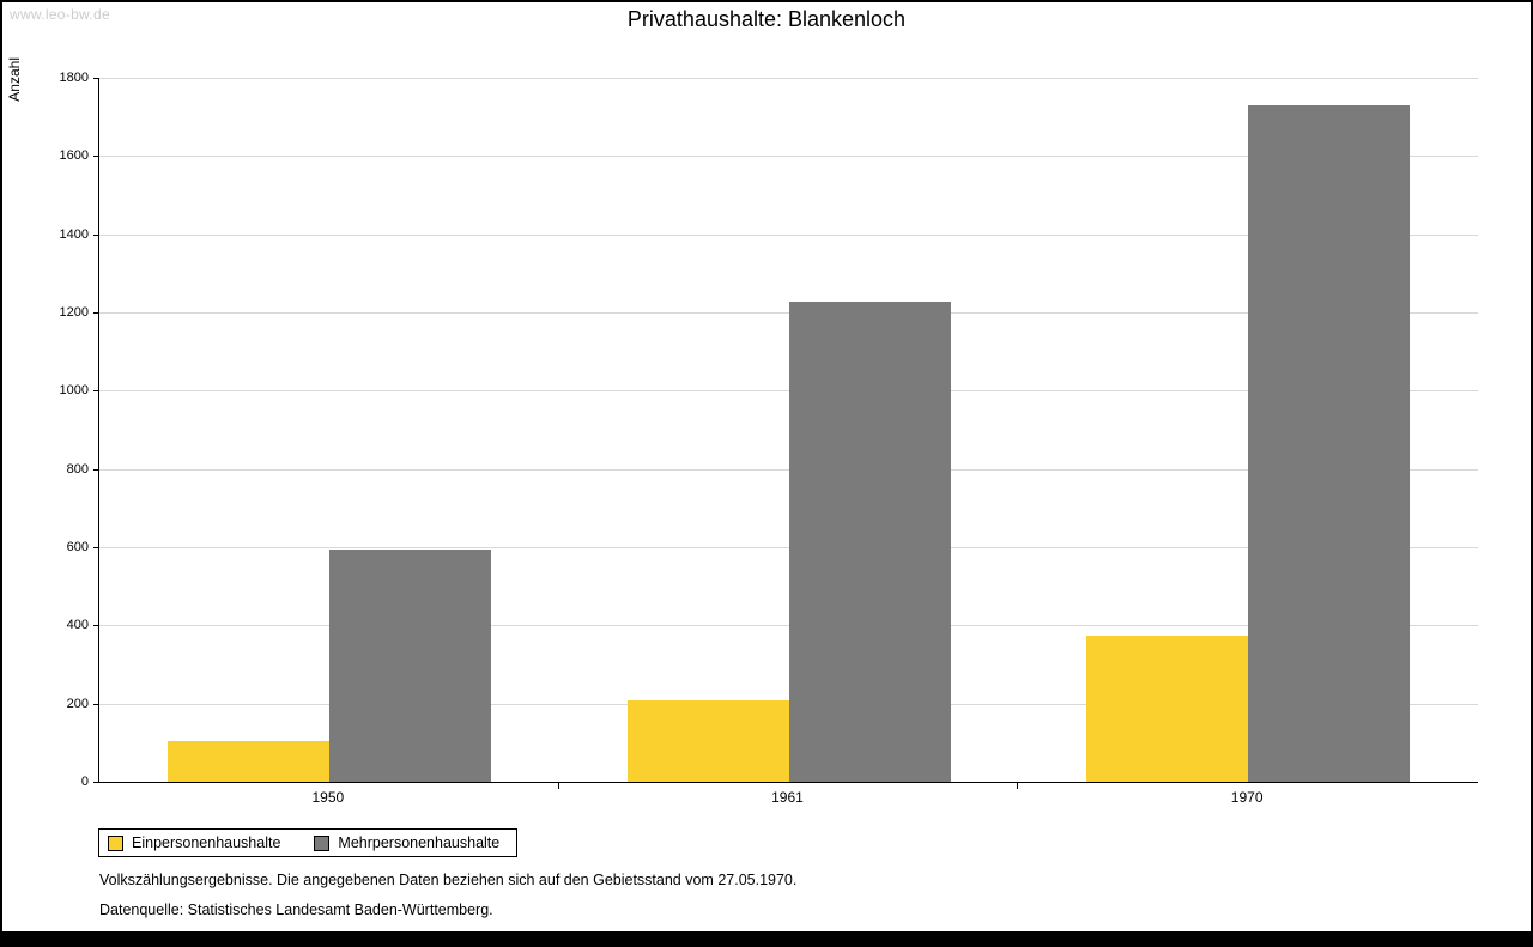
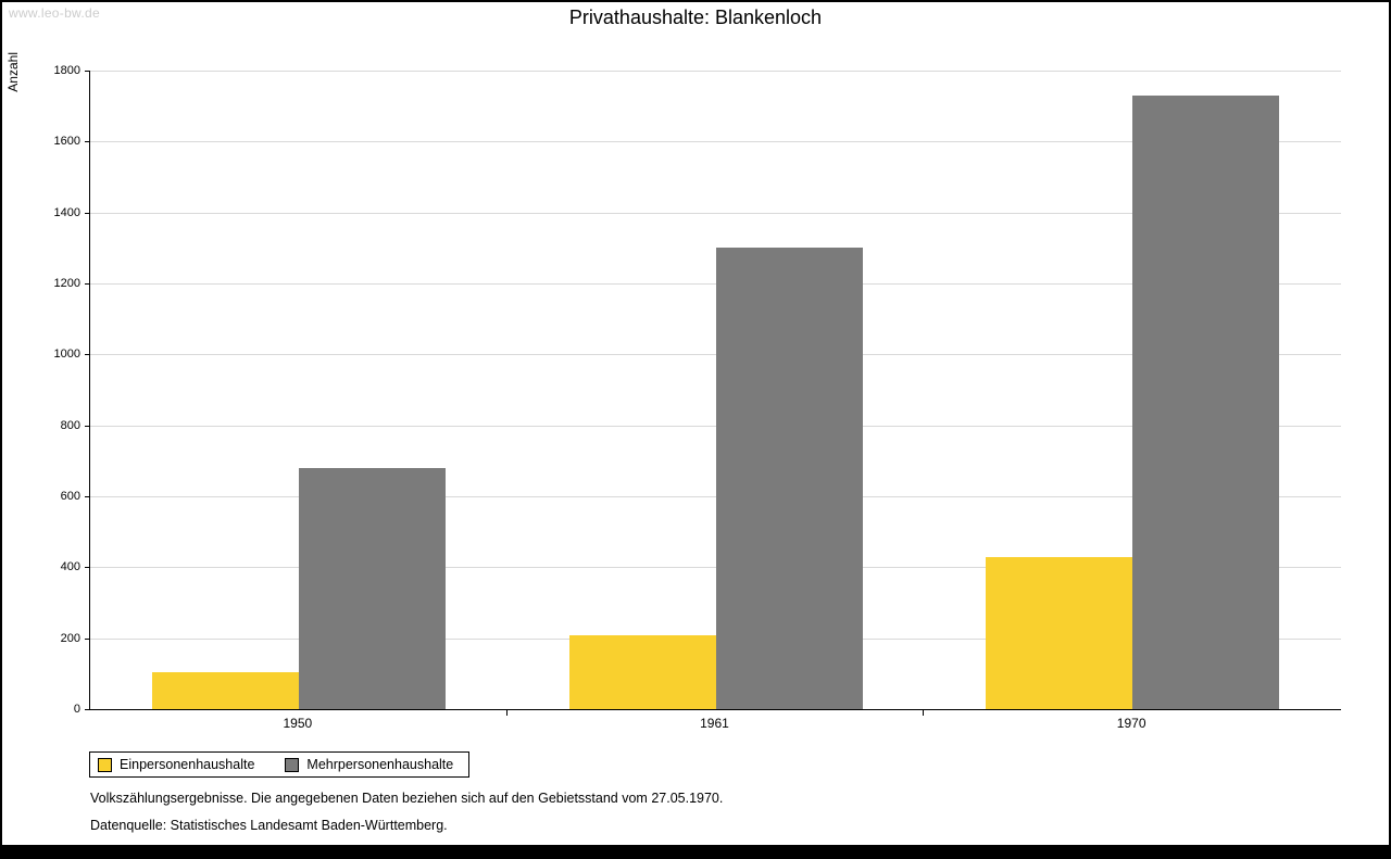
Mehrpersonenhaushalte/1950: 600 -> 680
Mehrpersonenhaushalte/1961: 1230 -> 1300
Einpersonenhaushalte/1970: 380 -> 430
